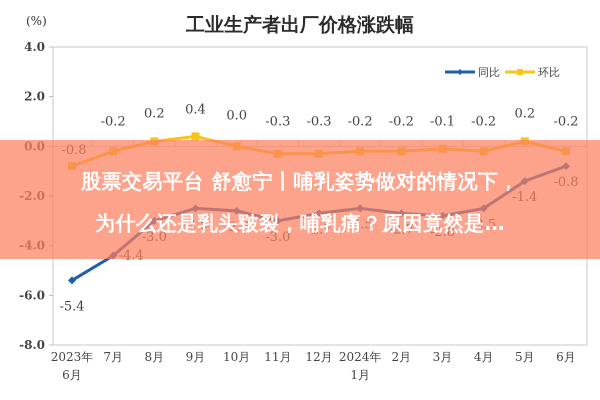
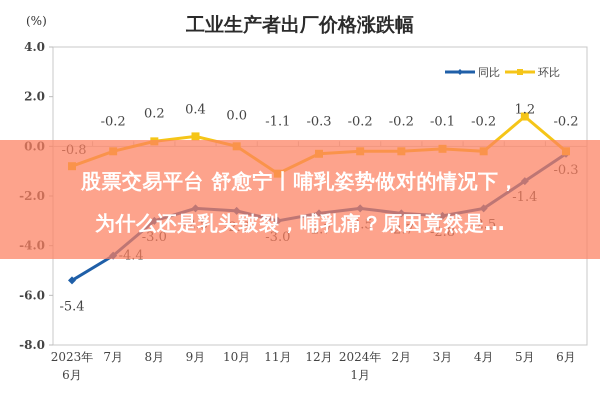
环比/11月: -0.3 -> -1.1
环比/5月: 0.2 -> 1.2
同比/6月: -0.8 -> -0.3
